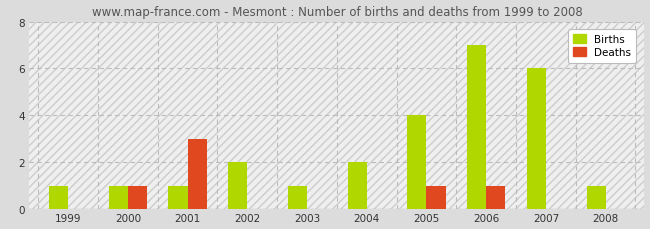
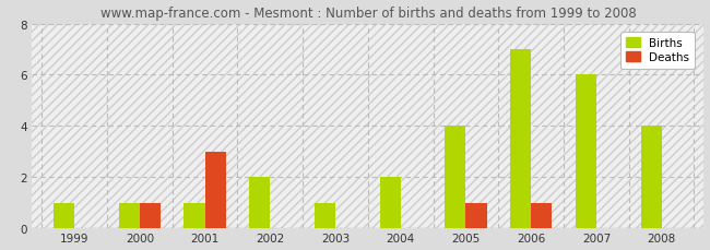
Births/2008: 1 -> 4
